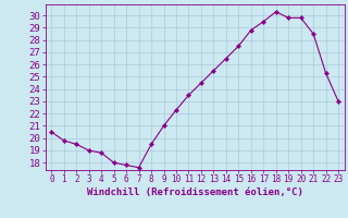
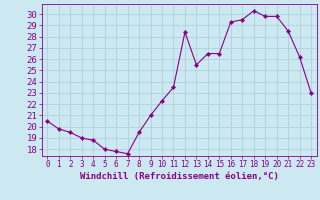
12: 24.5 -> 28.4
15: 27.5 -> 26.5
16: 28.8 -> 29.3
22: 25.3 -> 26.2
